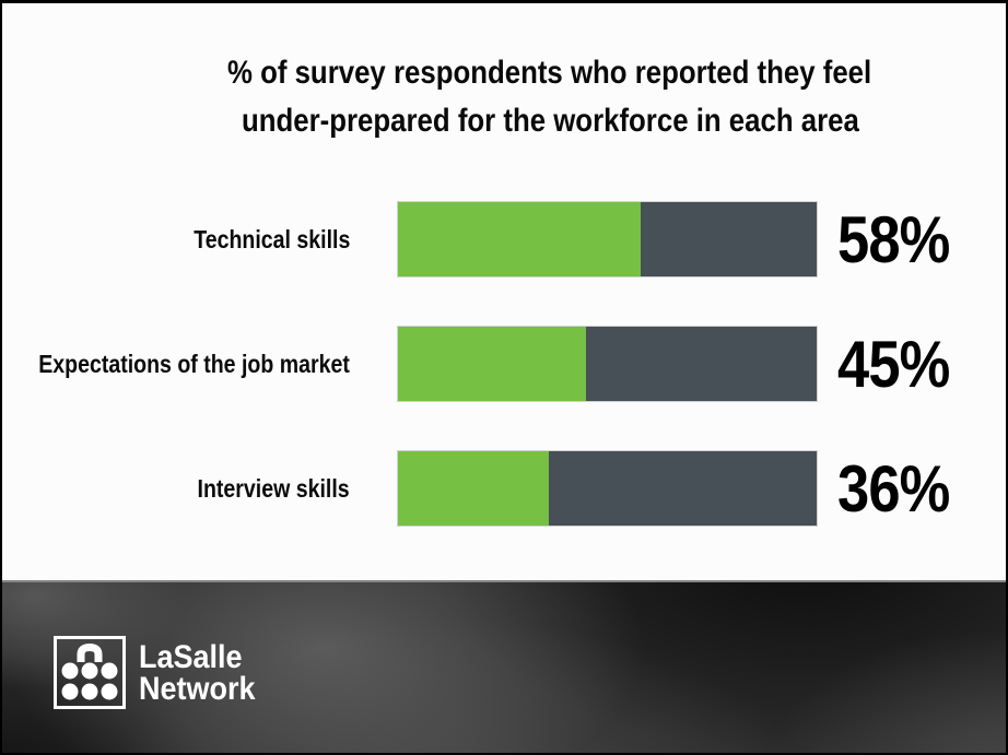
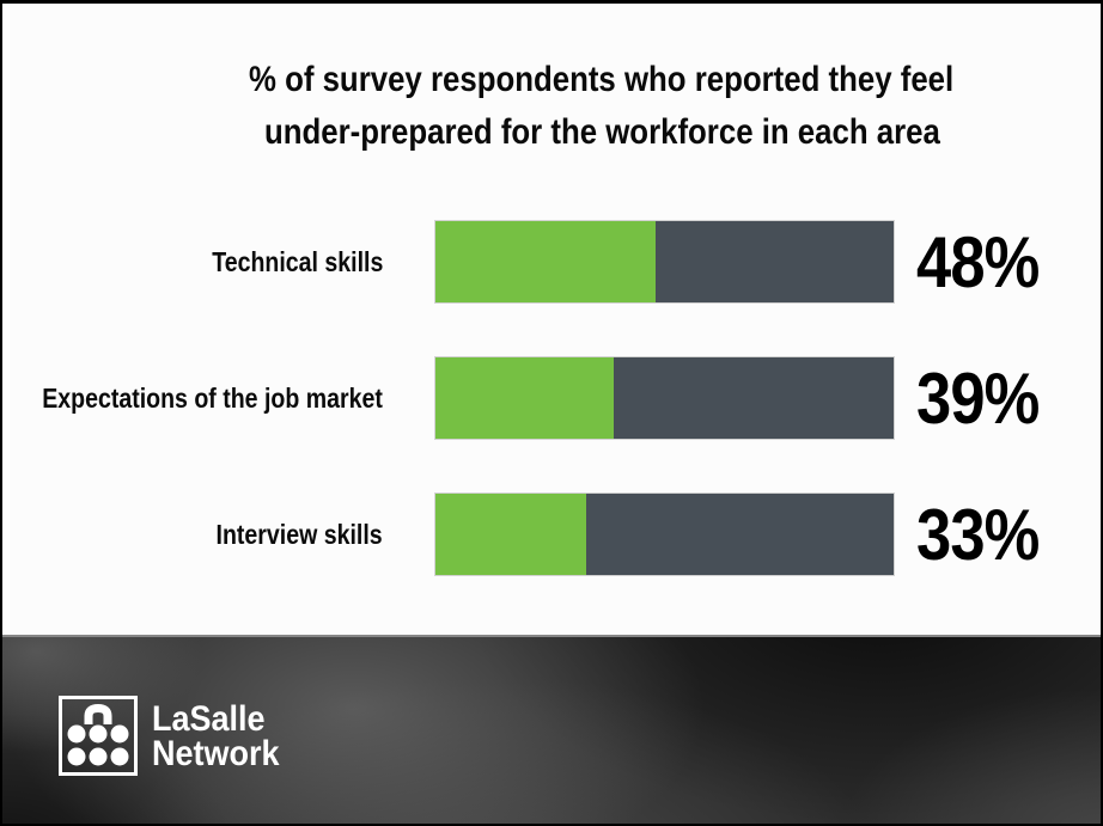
Technical skills: 58% -> 48%
Expectations of the job market: 45% -> 39%
Interview skills: 36% -> 33%
